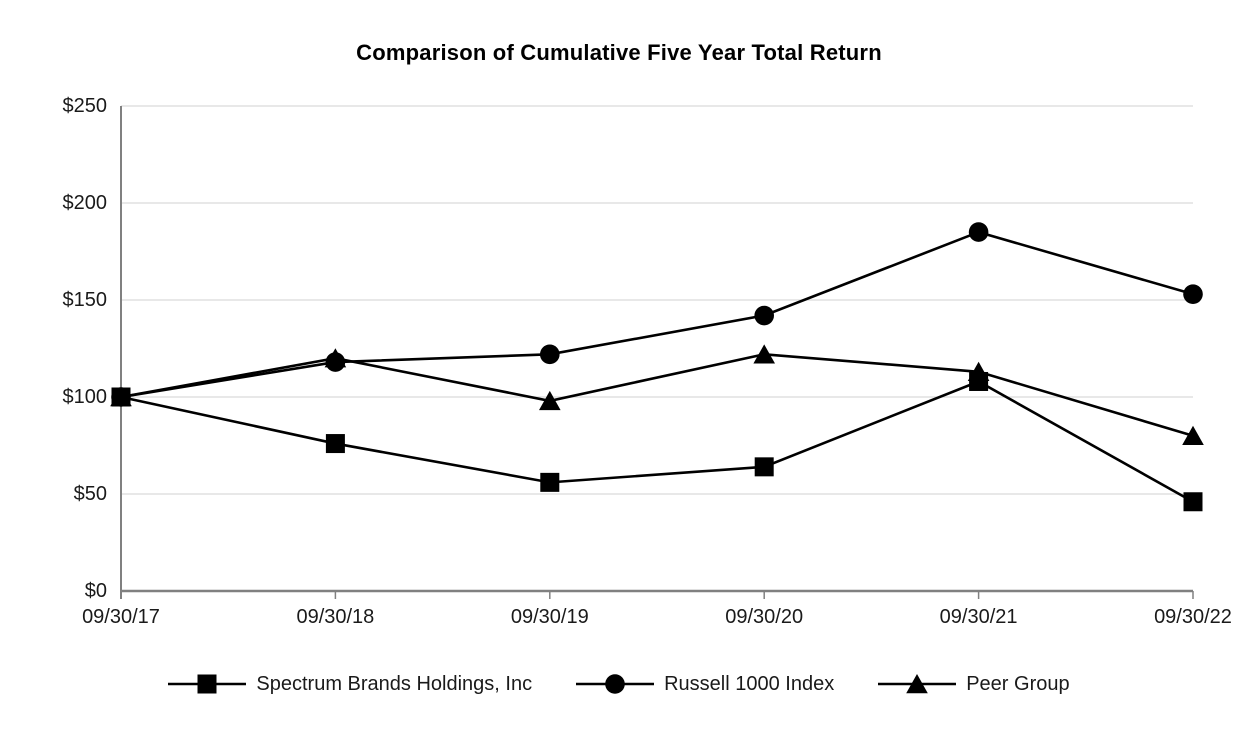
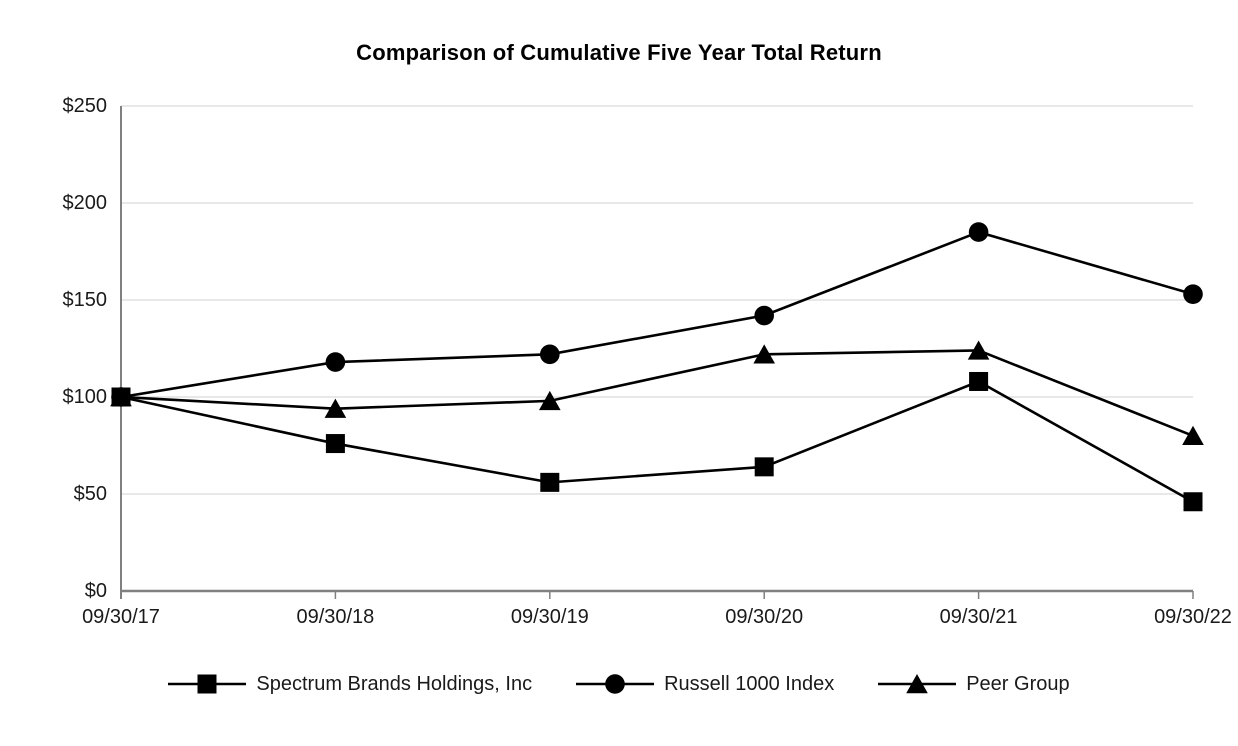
Peer Group/09/30/18: $120 -> $94
Peer Group/09/30/21: $113 -> $124
